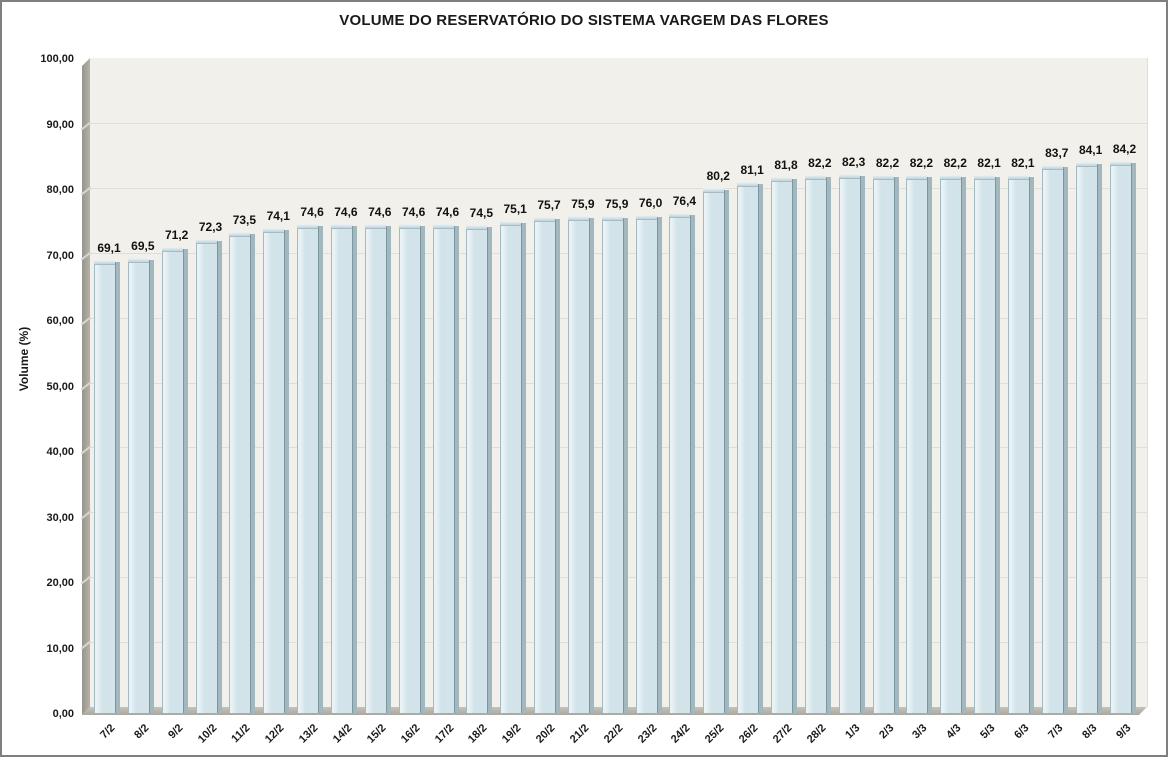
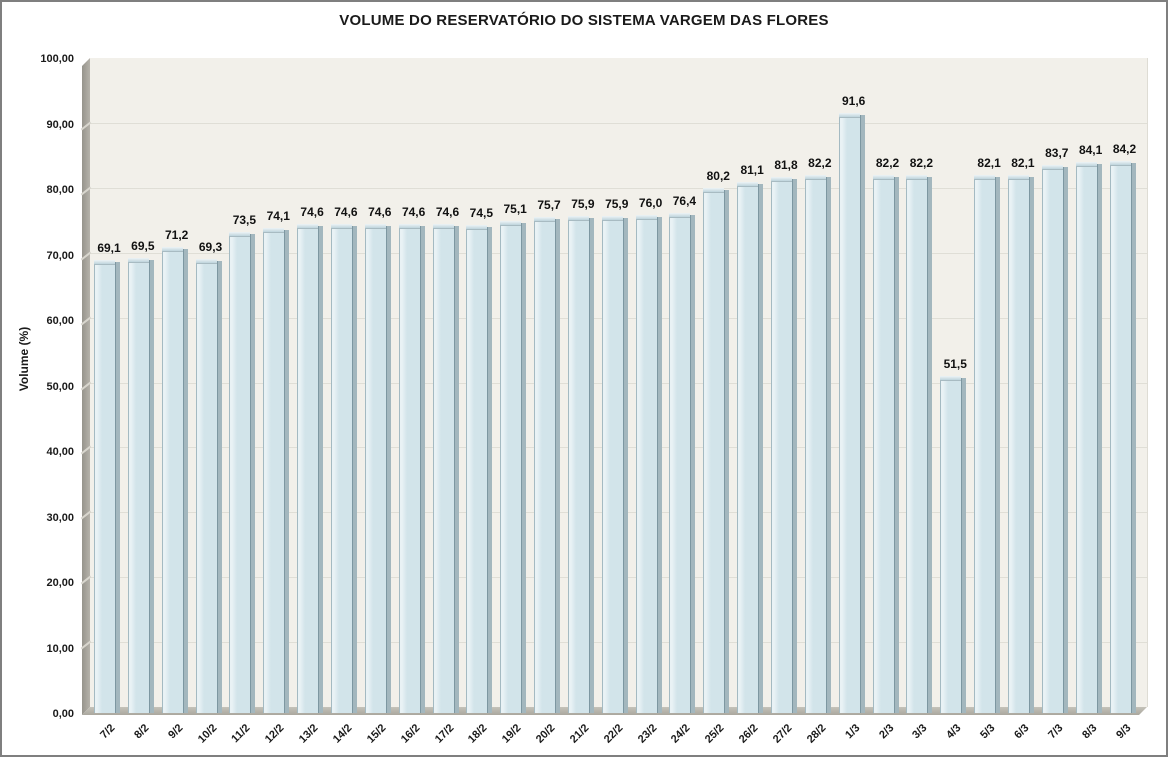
10/2: 72,3 -> 69,3
1/3: 82,3 -> 91,6
4/3: 82,2 -> 51,5
